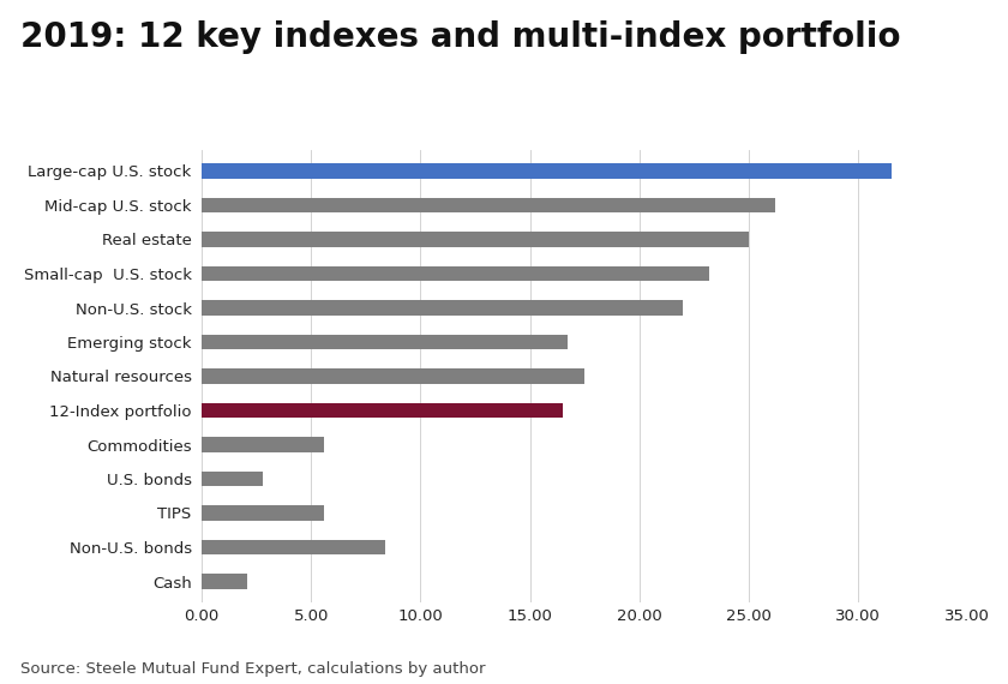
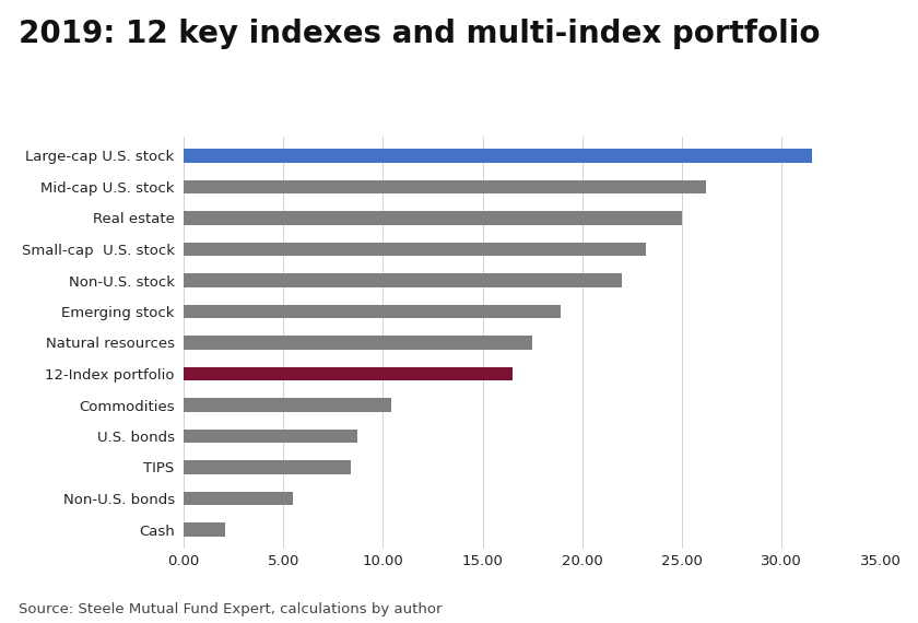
Emerging stock: 16.7 -> 18.9
Commodities: 5.6 -> 10.4
U.S. bonds: 2.8 -> 8.7
TIPS: 5.6 -> 8.4
Non-U.S. bonds: 8.4 -> 5.5
